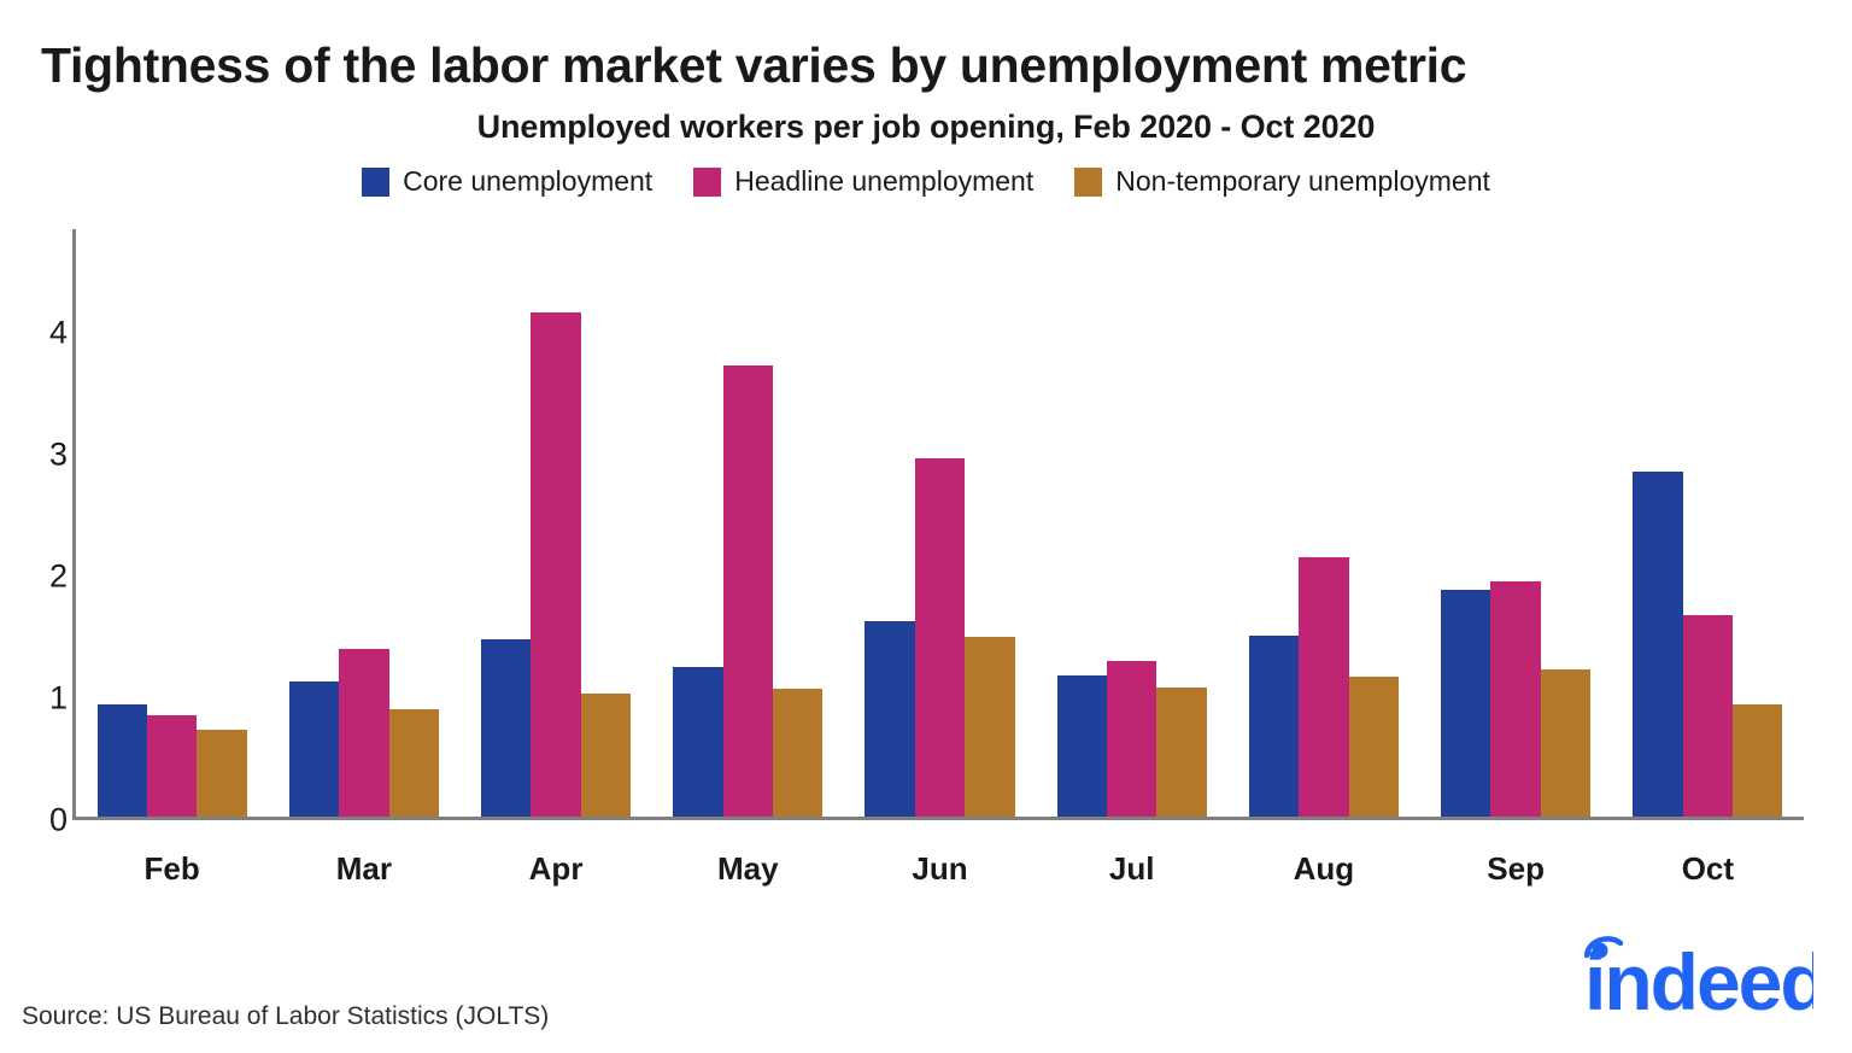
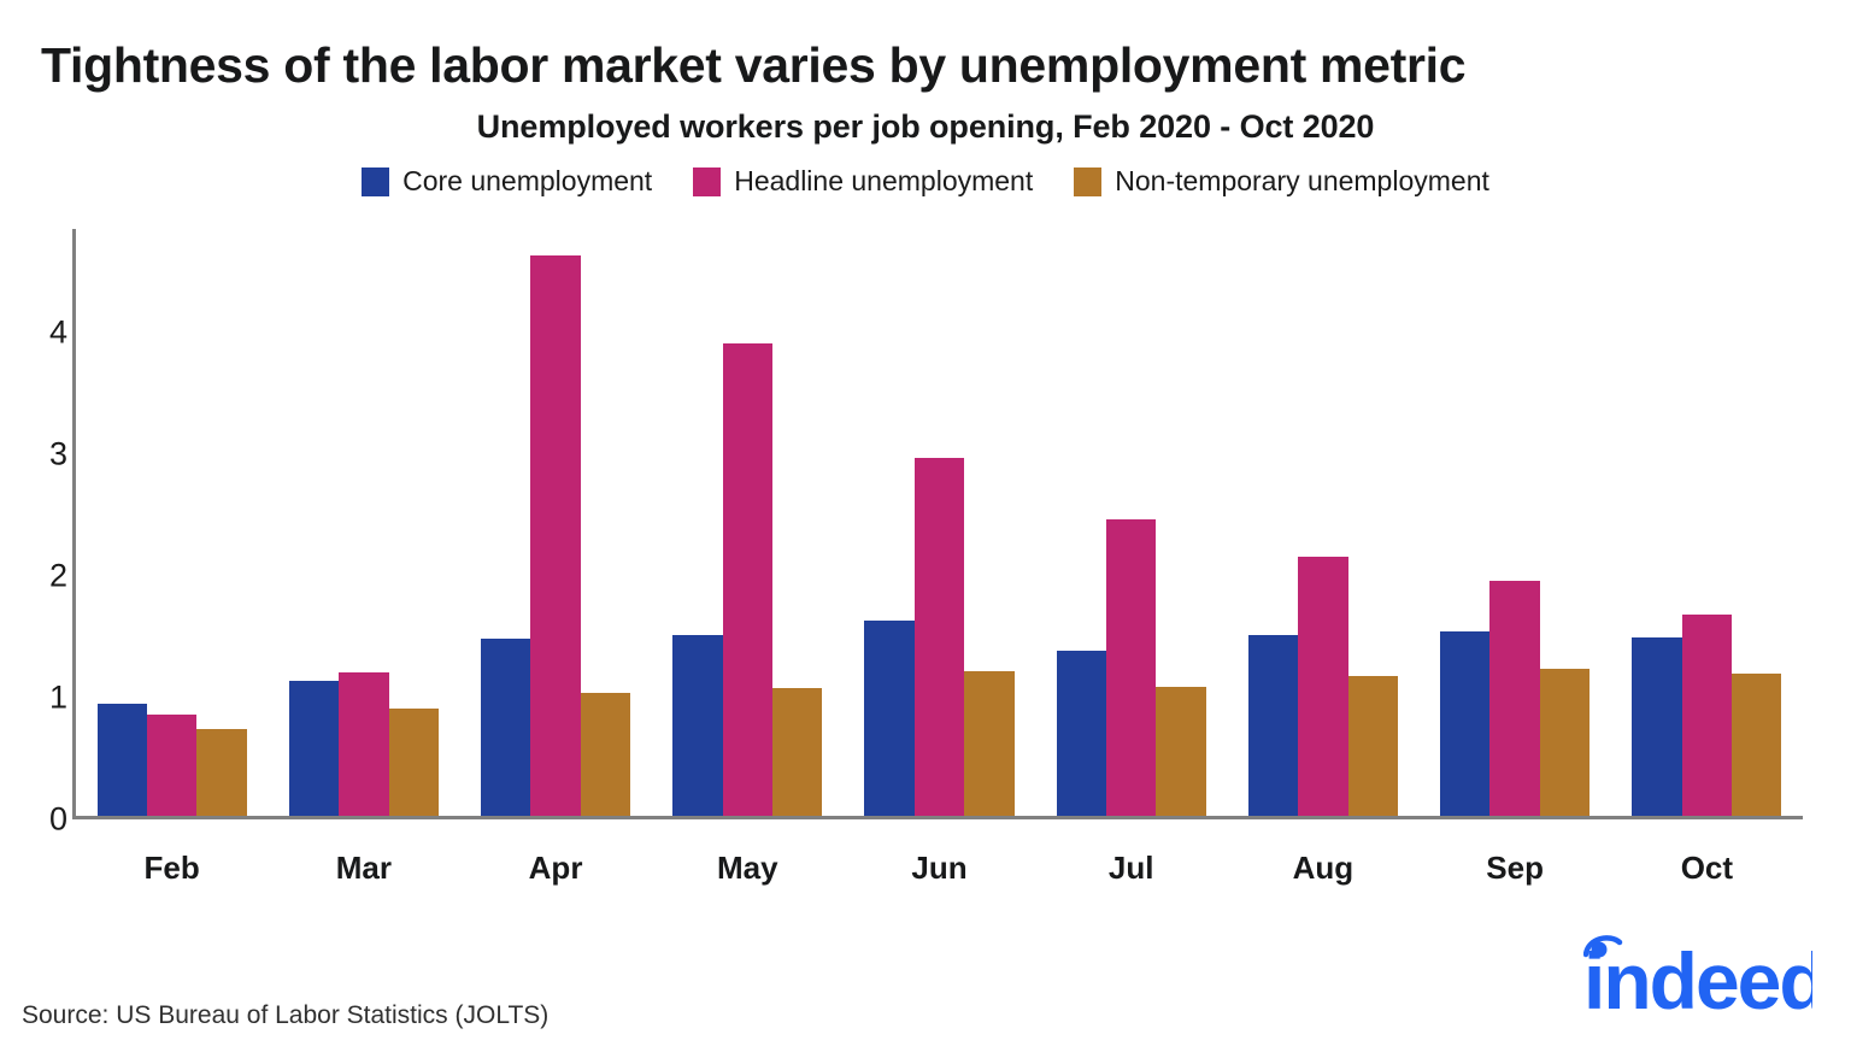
Headline unemployment/Mar: 1.39 -> 1.19
Headline unemployment/Apr: 4.17 -> 4.63
Core unemployment/May: 1.24 -> 1.50
Headline unemployment/May: 3.73 -> 3.91
Non-temporary unemployment/Jun: 1.49 -> 1.20
Core unemployment/Jul: 1.17 -> 1.37
Headline unemployment/Jul: 1.29 -> 2.45
Core unemployment/Sep: 1.88 -> 1.53
Core unemployment/Oct: 2.85 -> 1.48
Non-temporary unemployment/Oct: 0.93 -> 1.18
